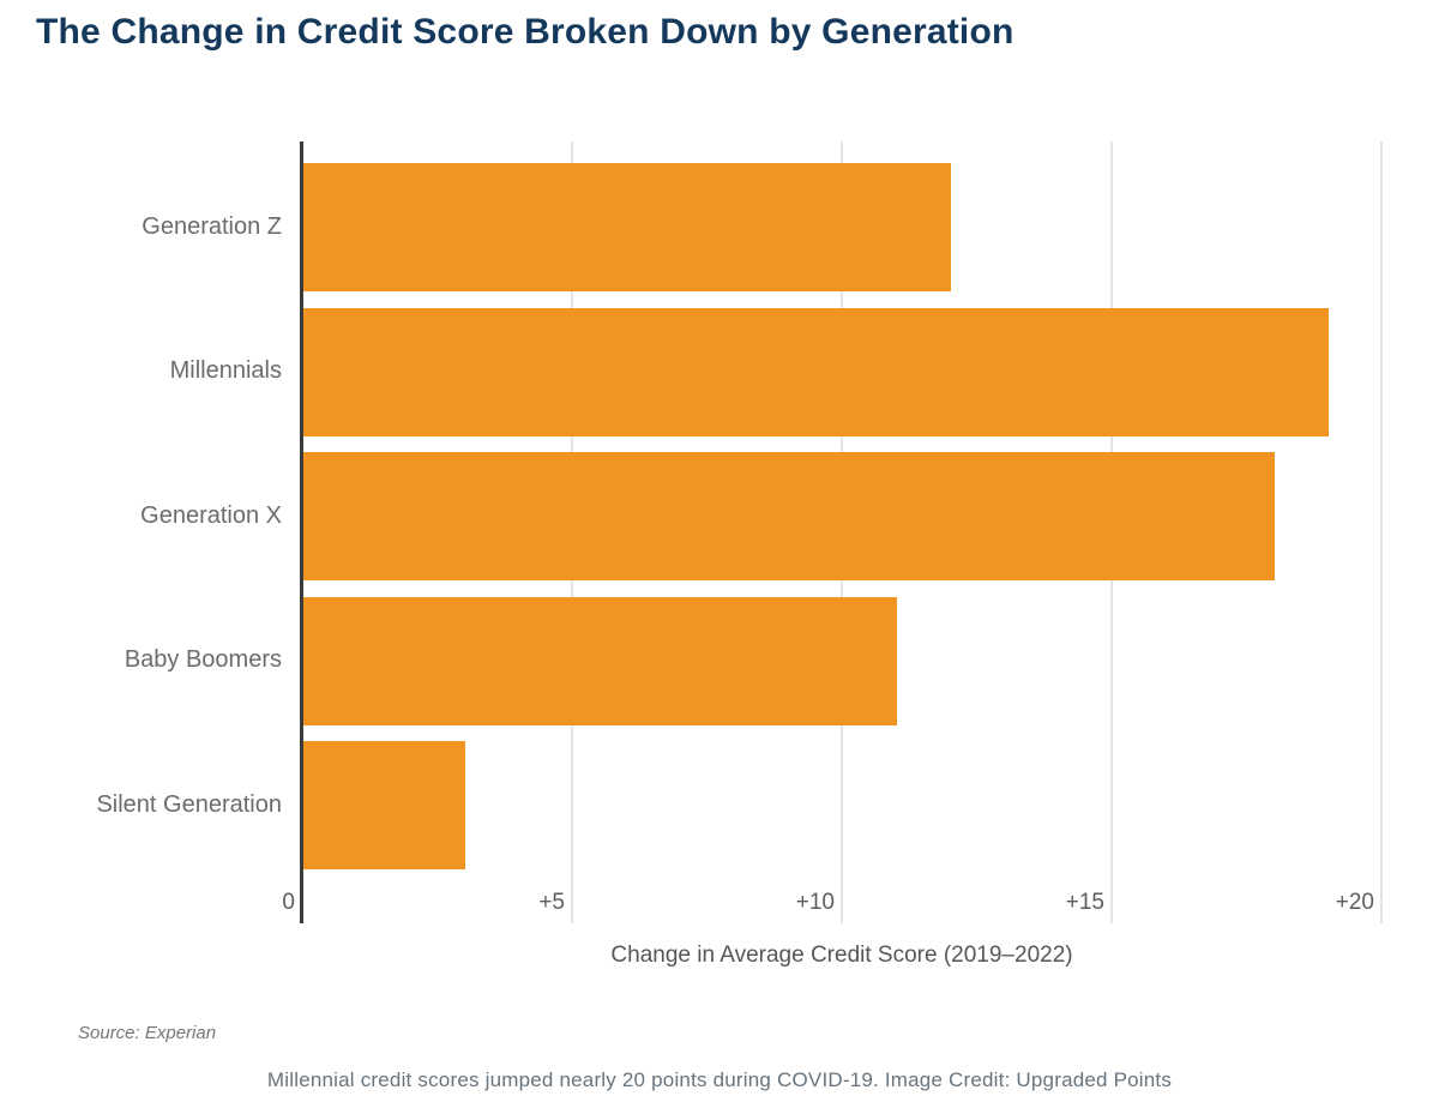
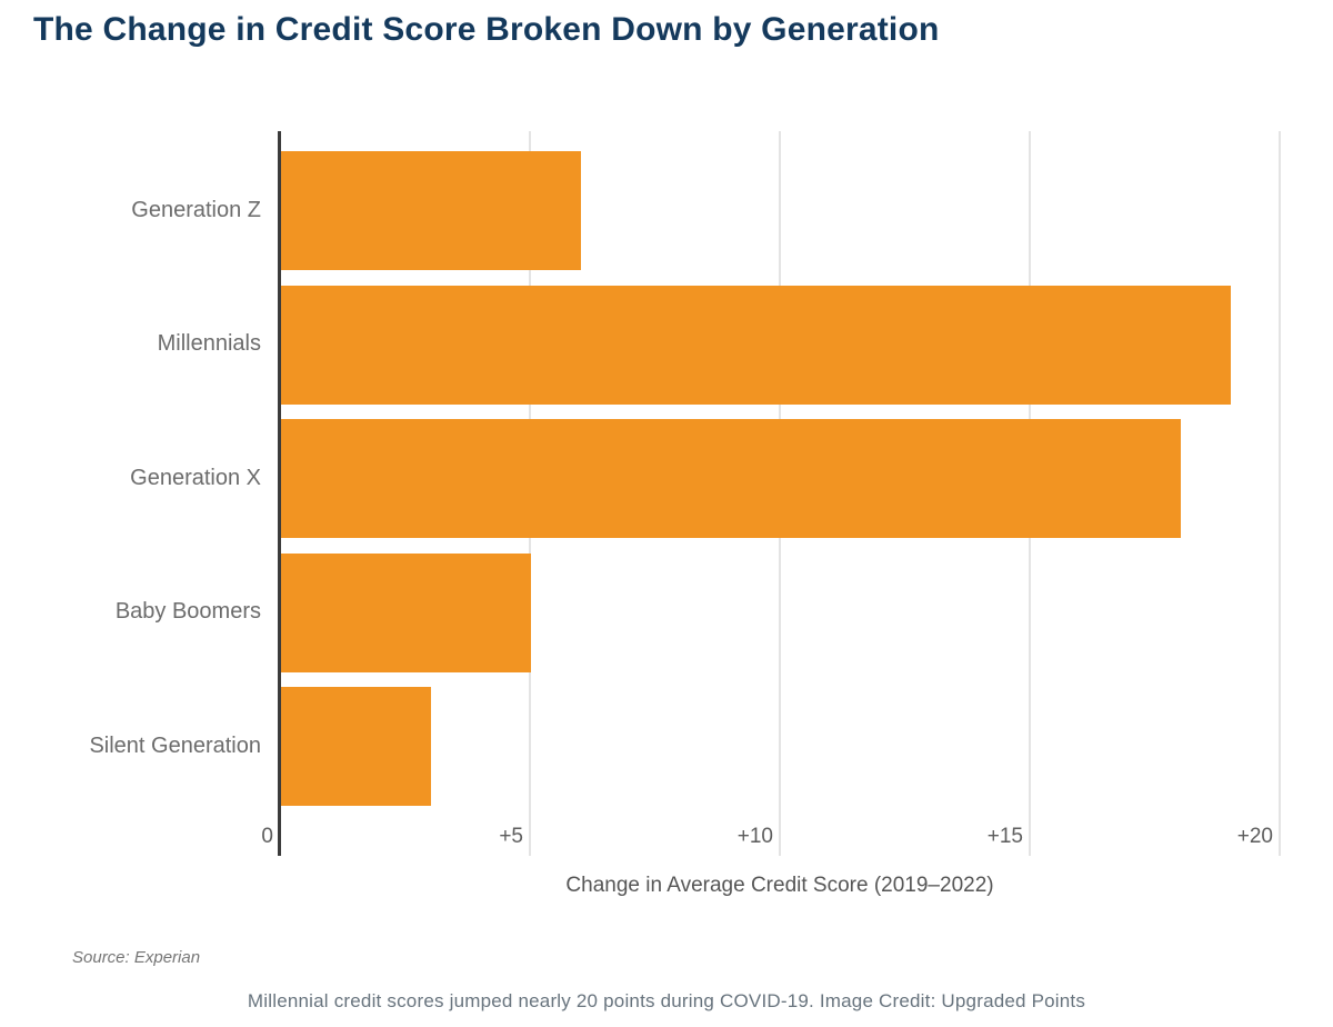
Generation Z: 12 -> 6
Baby Boomers: 11 -> 5
